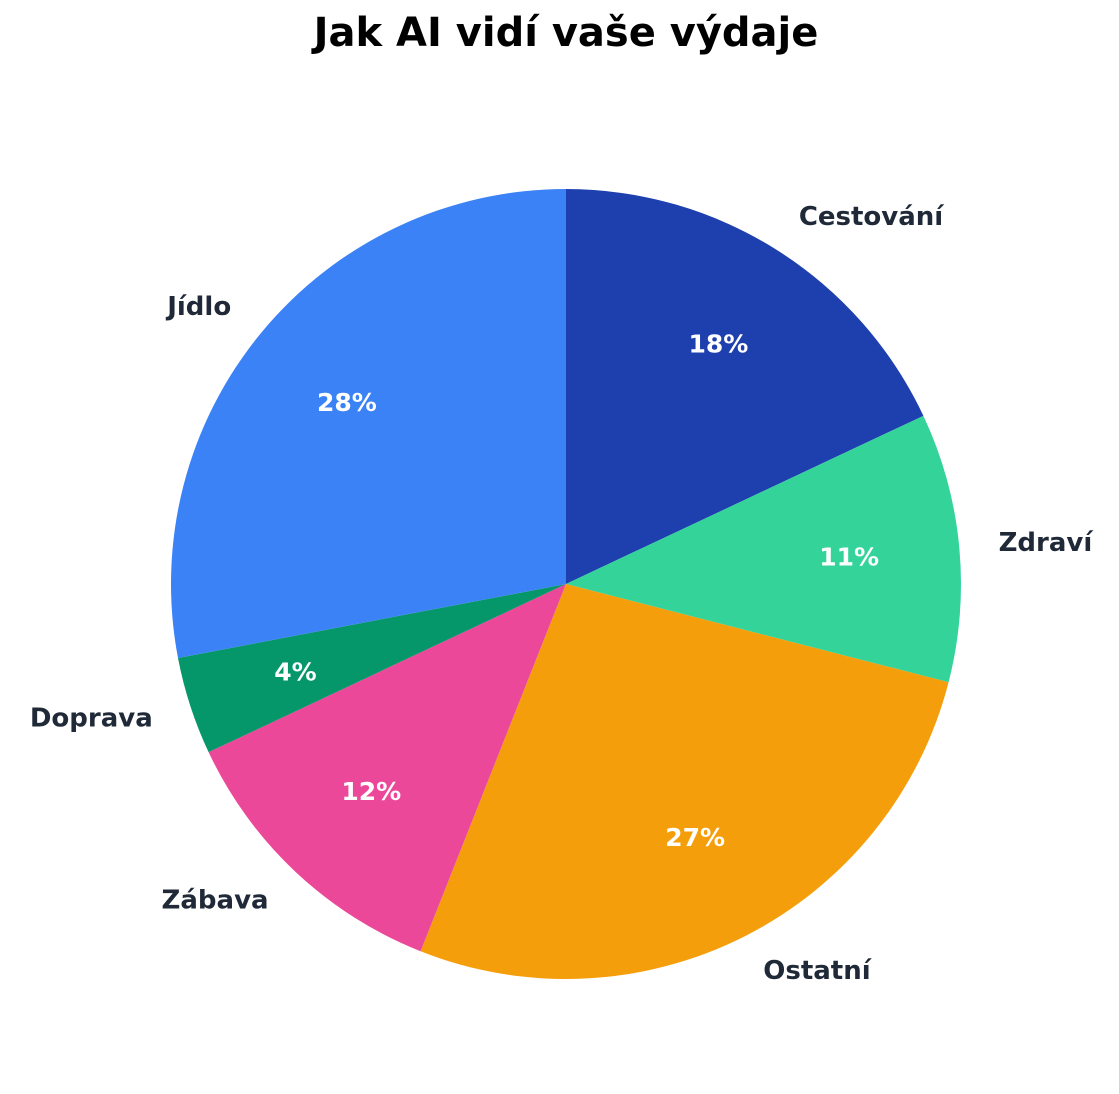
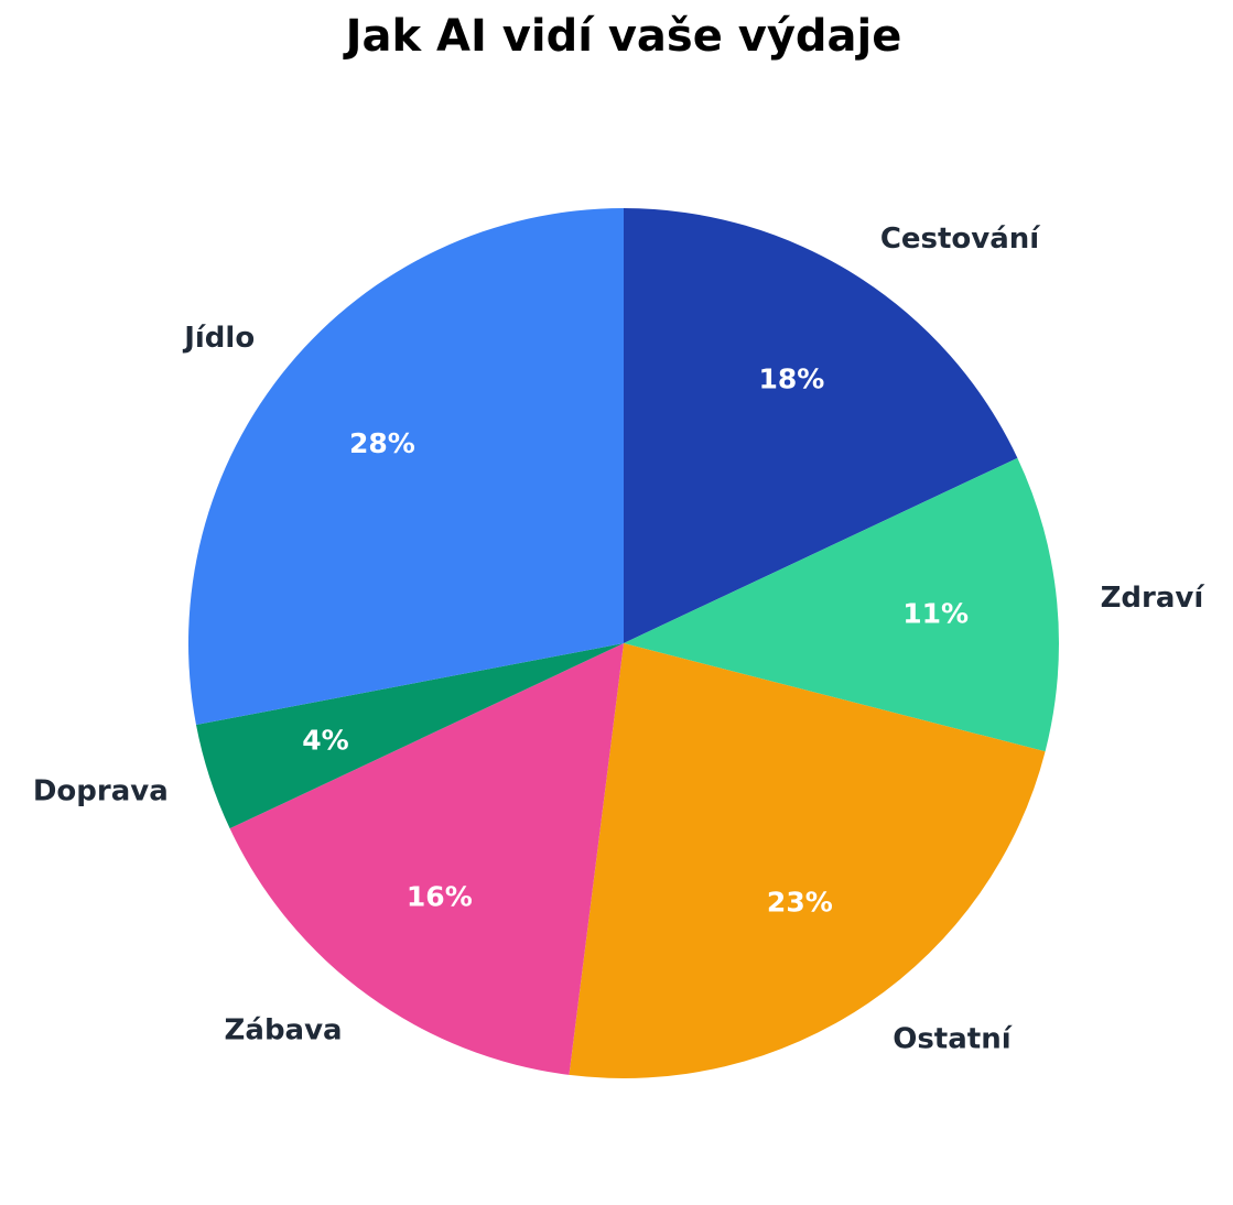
Ostatní: 27% -> 23%
Zábava: 12% -> 16%
